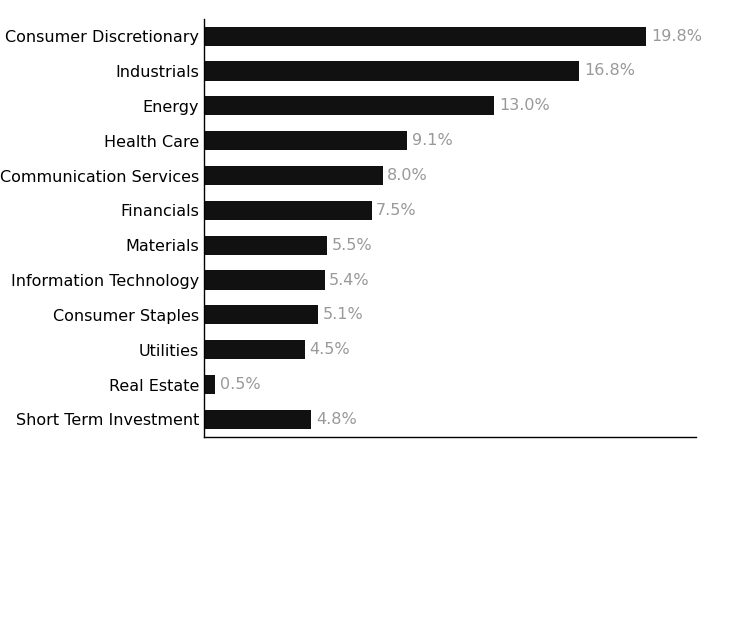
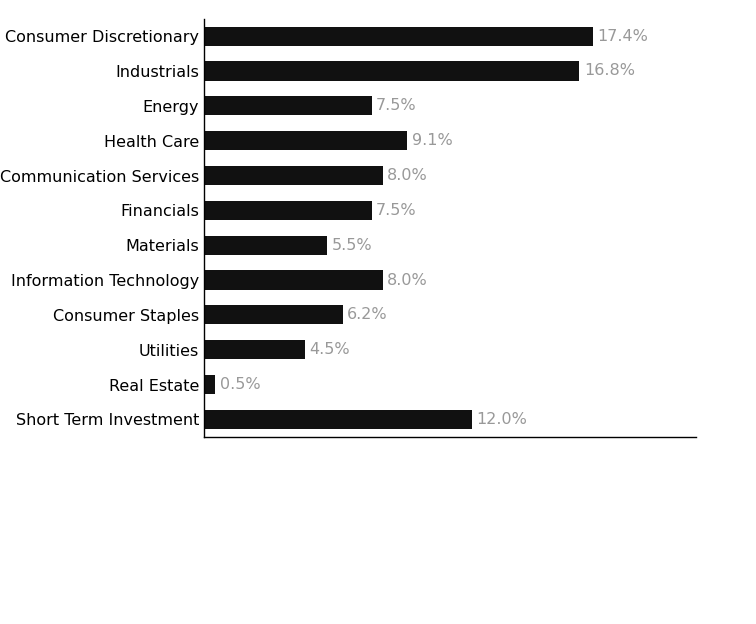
Consumer Discretionary: 19.8% -> 17.4%
Energy: 13.0% -> 7.5%
Information Technology: 5.4% -> 8.0%
Consumer Staples: 5.1% -> 6.2%
Short Term Investment: 4.8% -> 12.0%
